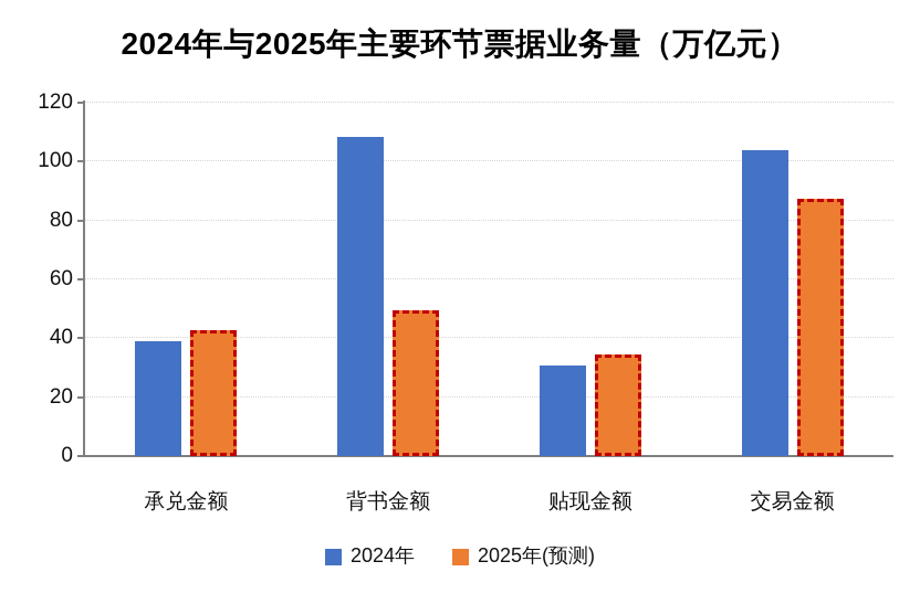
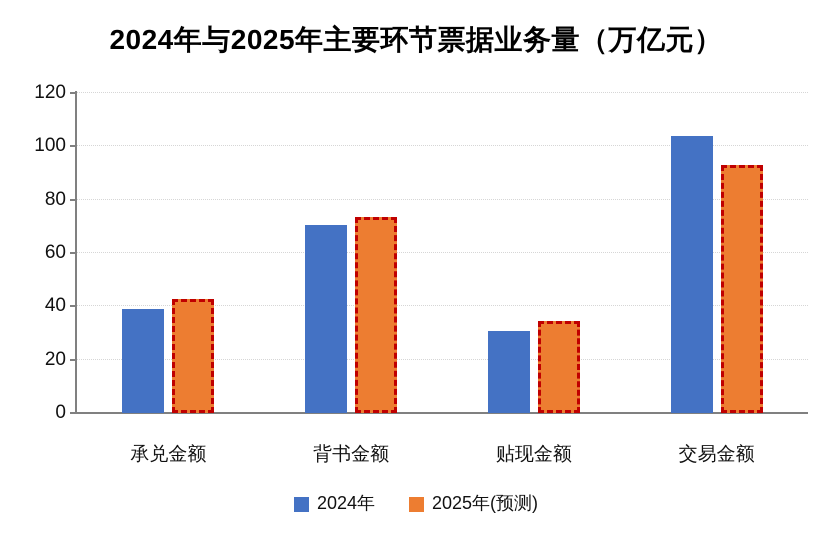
2024年/背书金额: 108 -> 70
2025年(预测)/背书金额: 49 -> 73
2025年(预测)/交易金额: 87 -> 92
